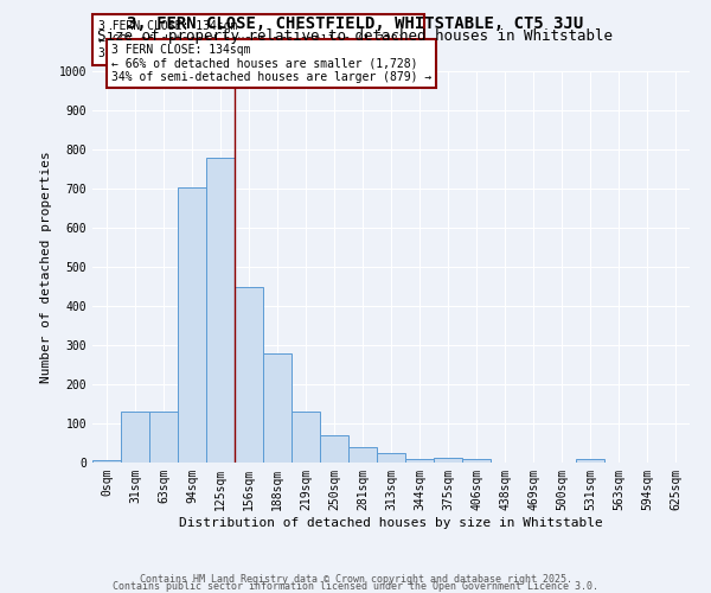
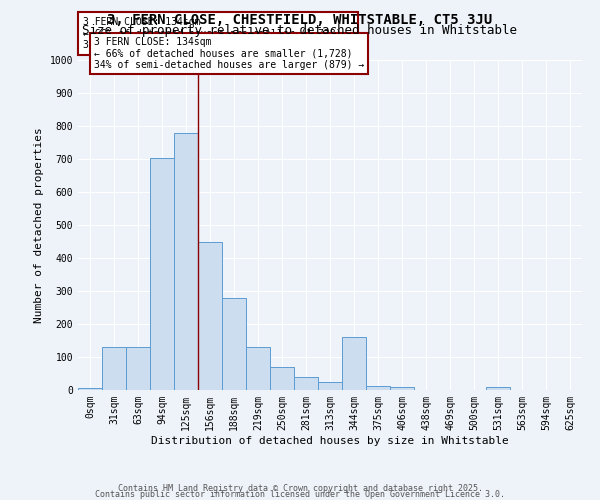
344sqm: 10 -> 160
